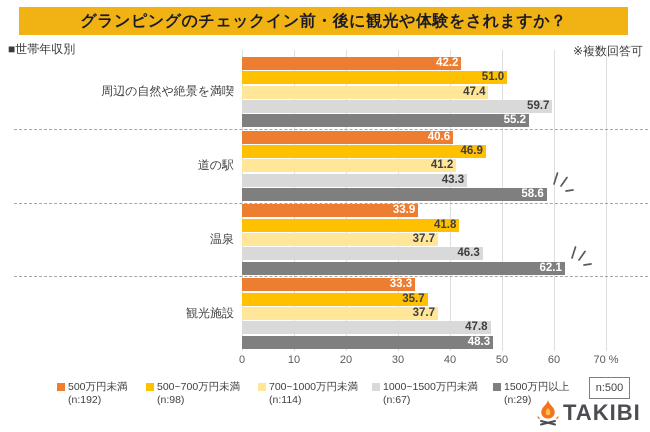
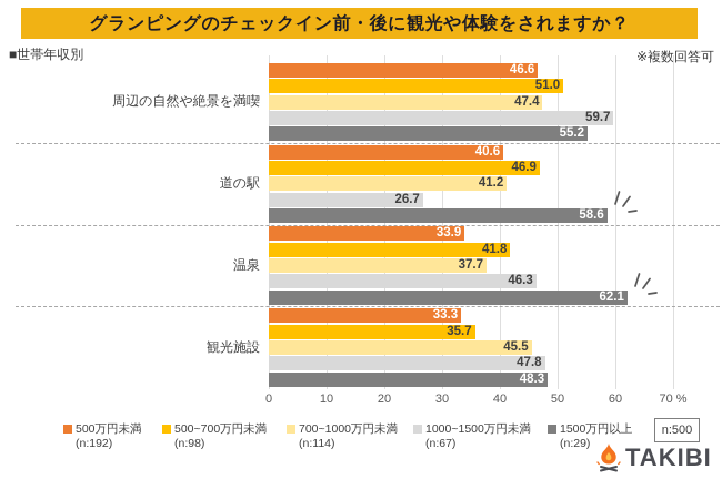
500万円未満/周辺の自然や絶景を満喫: 42.2 -> 46.6
1000~1500万円未満/道の駅: 43.3 -> 26.7
700~1000万円未満/観光施設: 37.7 -> 45.5
